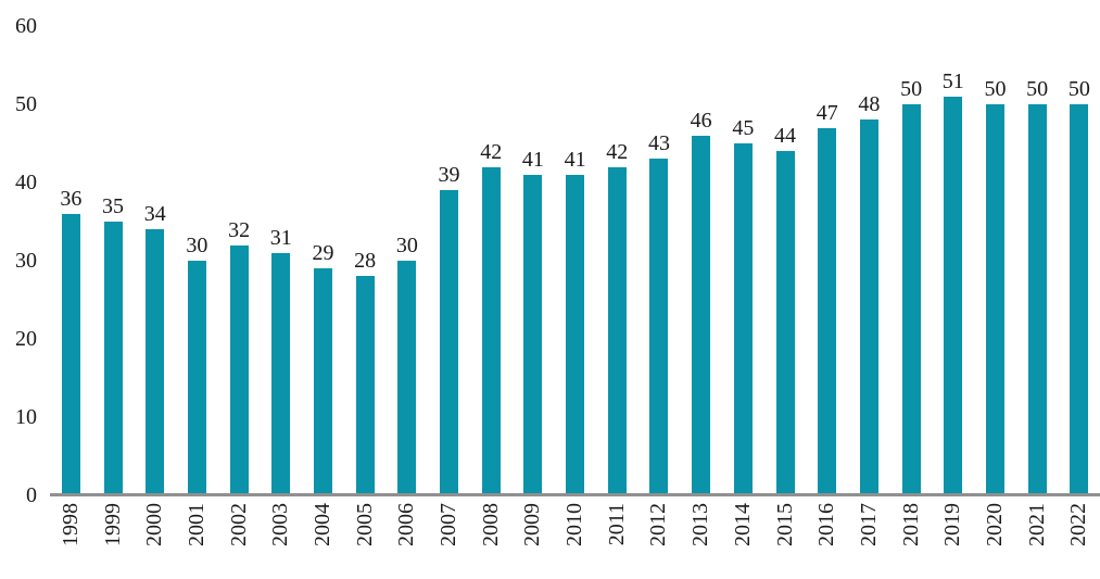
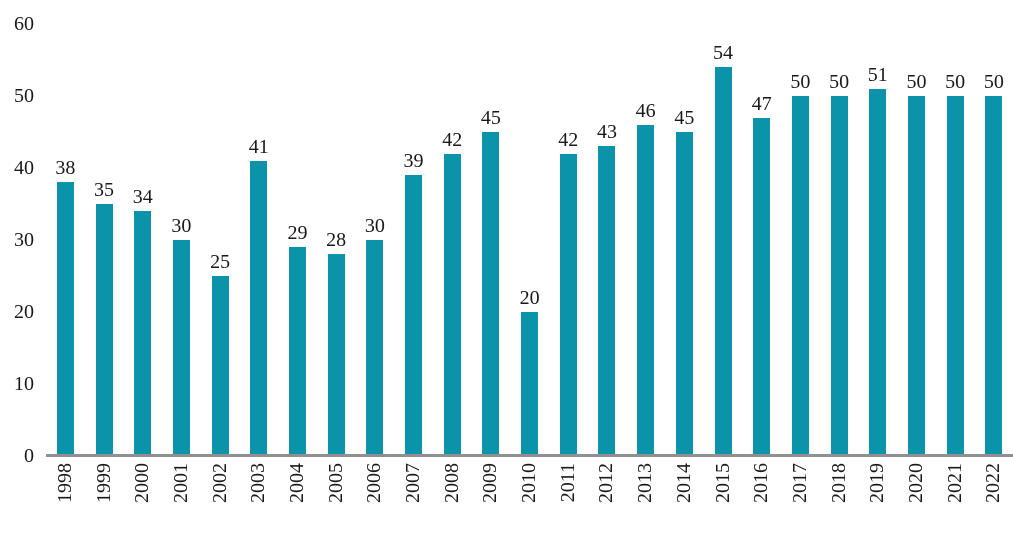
1998: 36 -> 38
2002: 32 -> 25
2003: 31 -> 41
2009: 41 -> 45
2010: 41 -> 20
2015: 44 -> 54
2017: 48 -> 50
